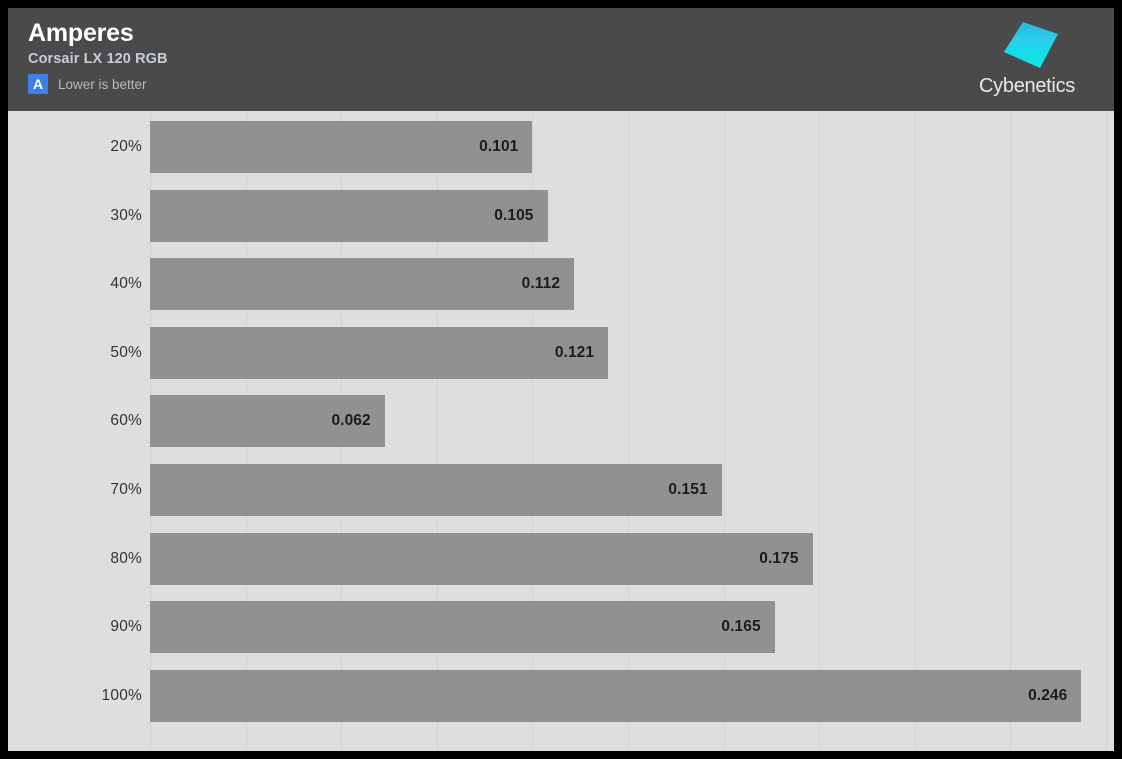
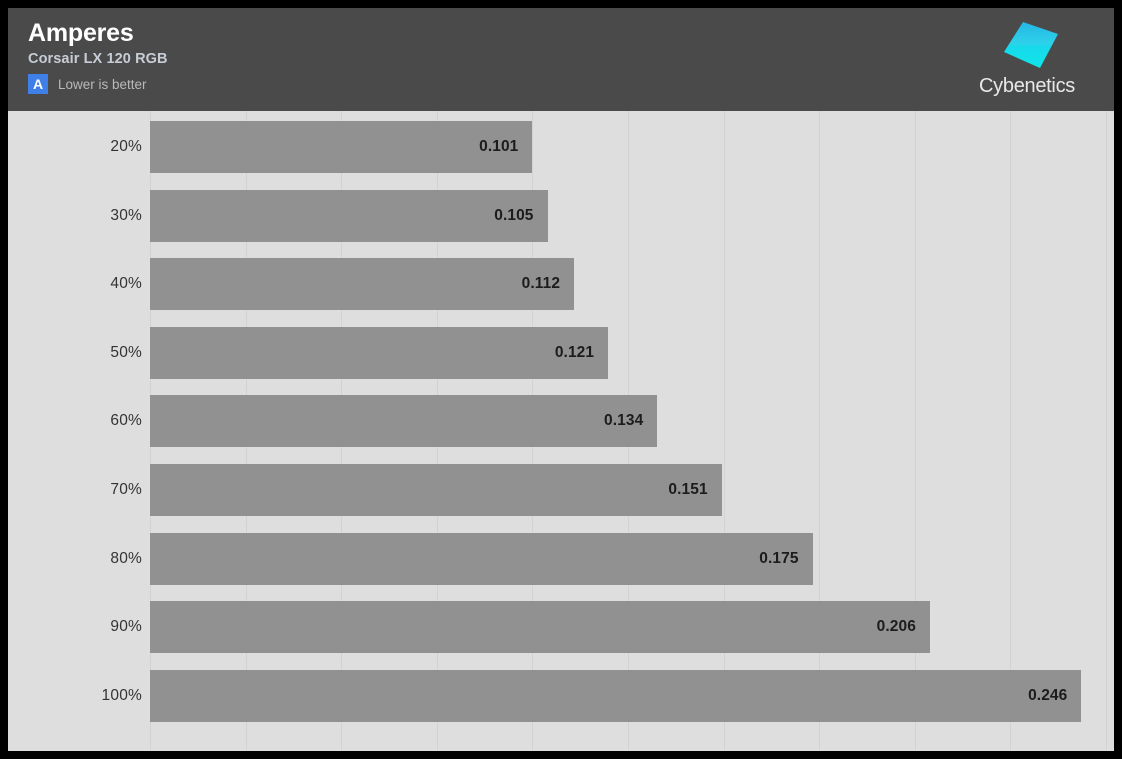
60%: 0.062 -> 0.134
90%: 0.165 -> 0.206
